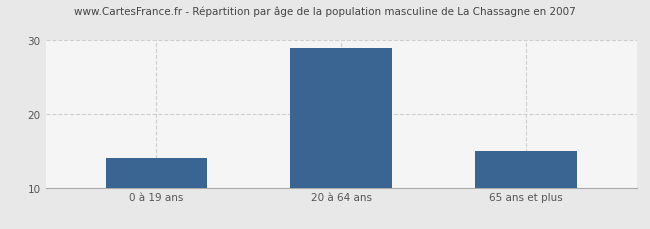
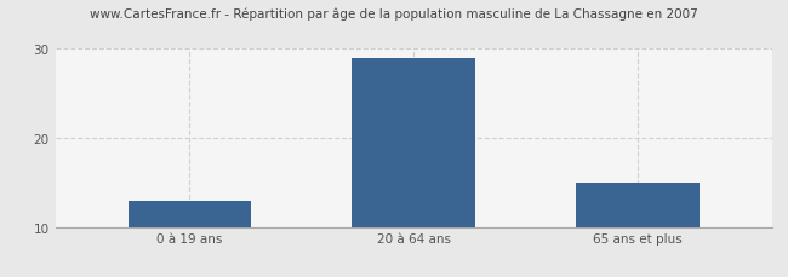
0 à 19 ans: 14 -> 13
